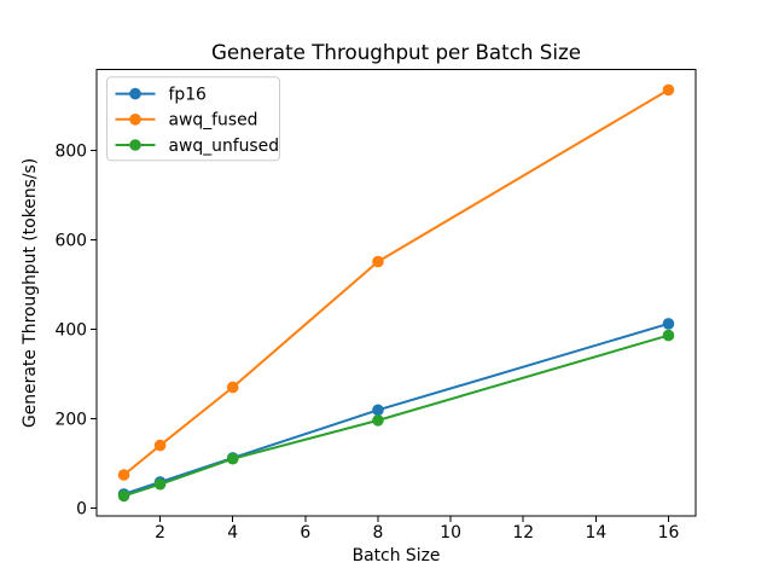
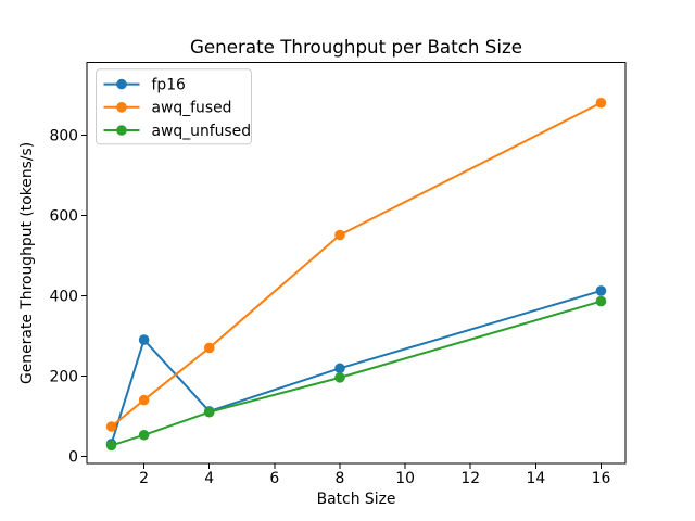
fp16/2: 60 -> 290
awq_fused/16: 940 -> 880
